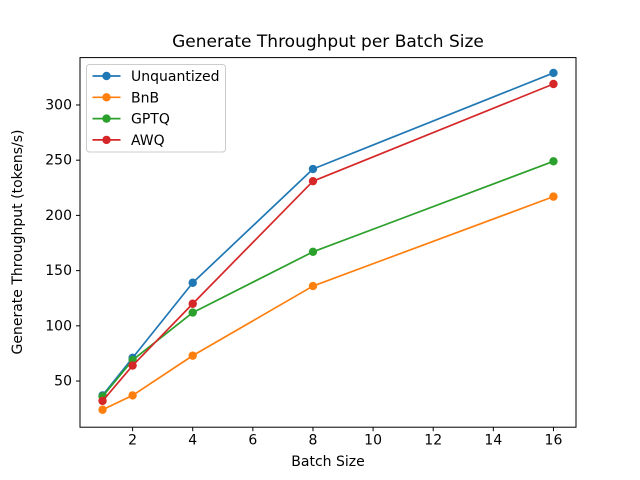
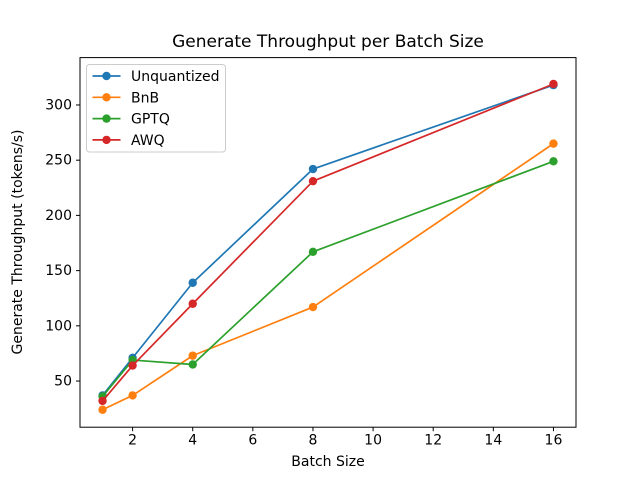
GPTQ/4: 112 -> 65
BnB/8: 136 -> 117
Unquantized/16: 329 -> 318
BnB/16: 217 -> 265
